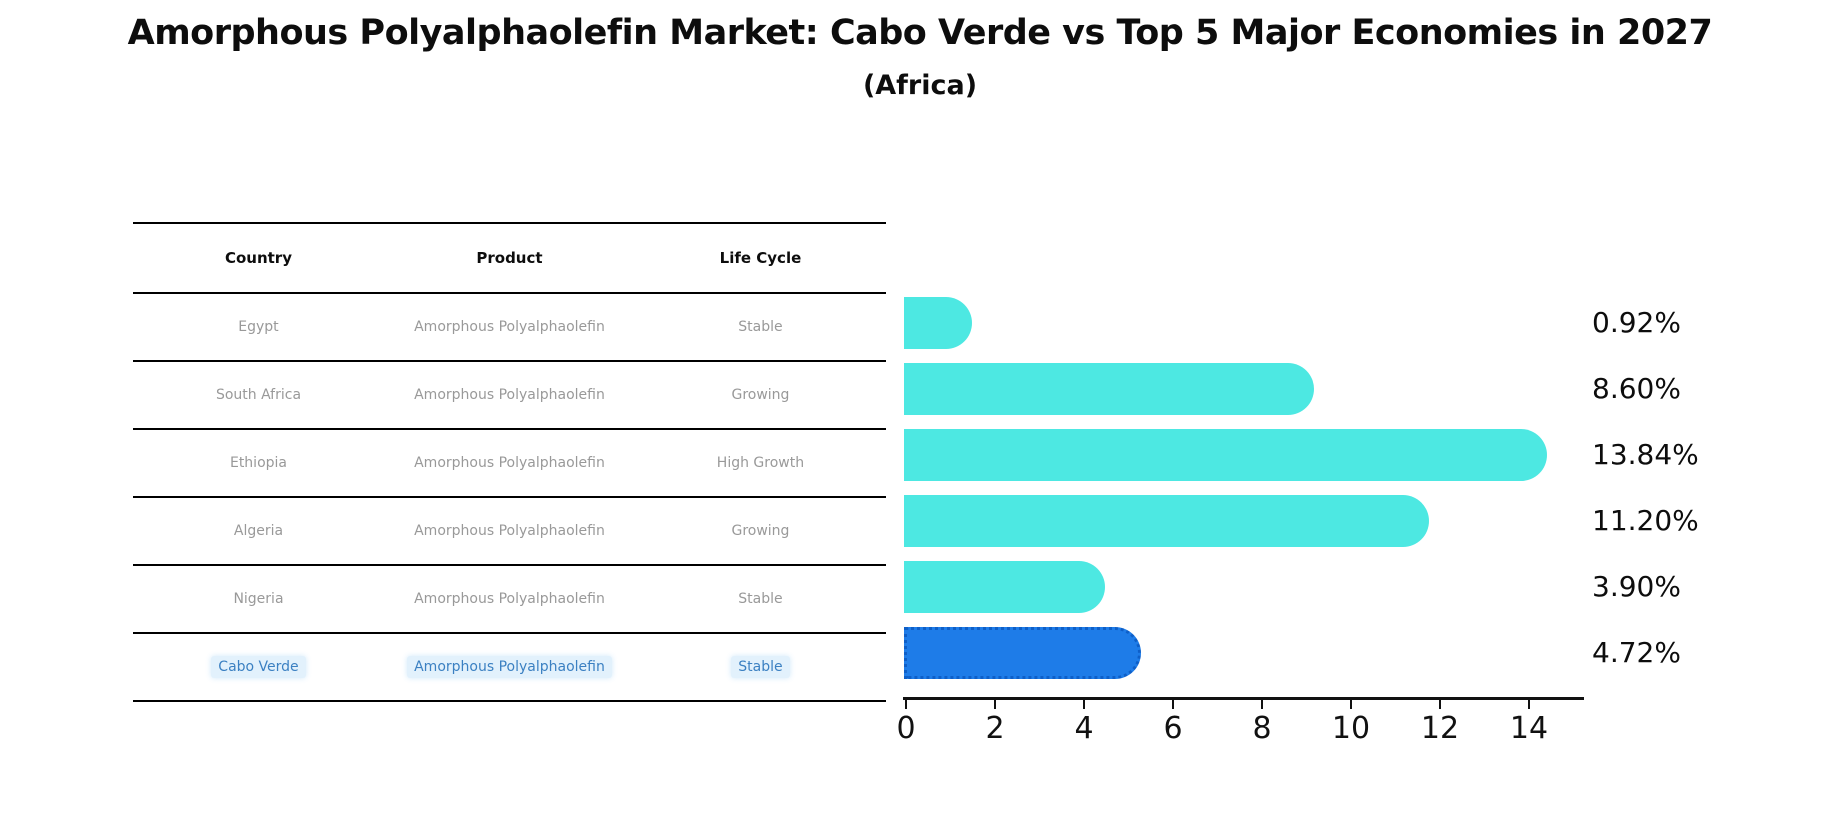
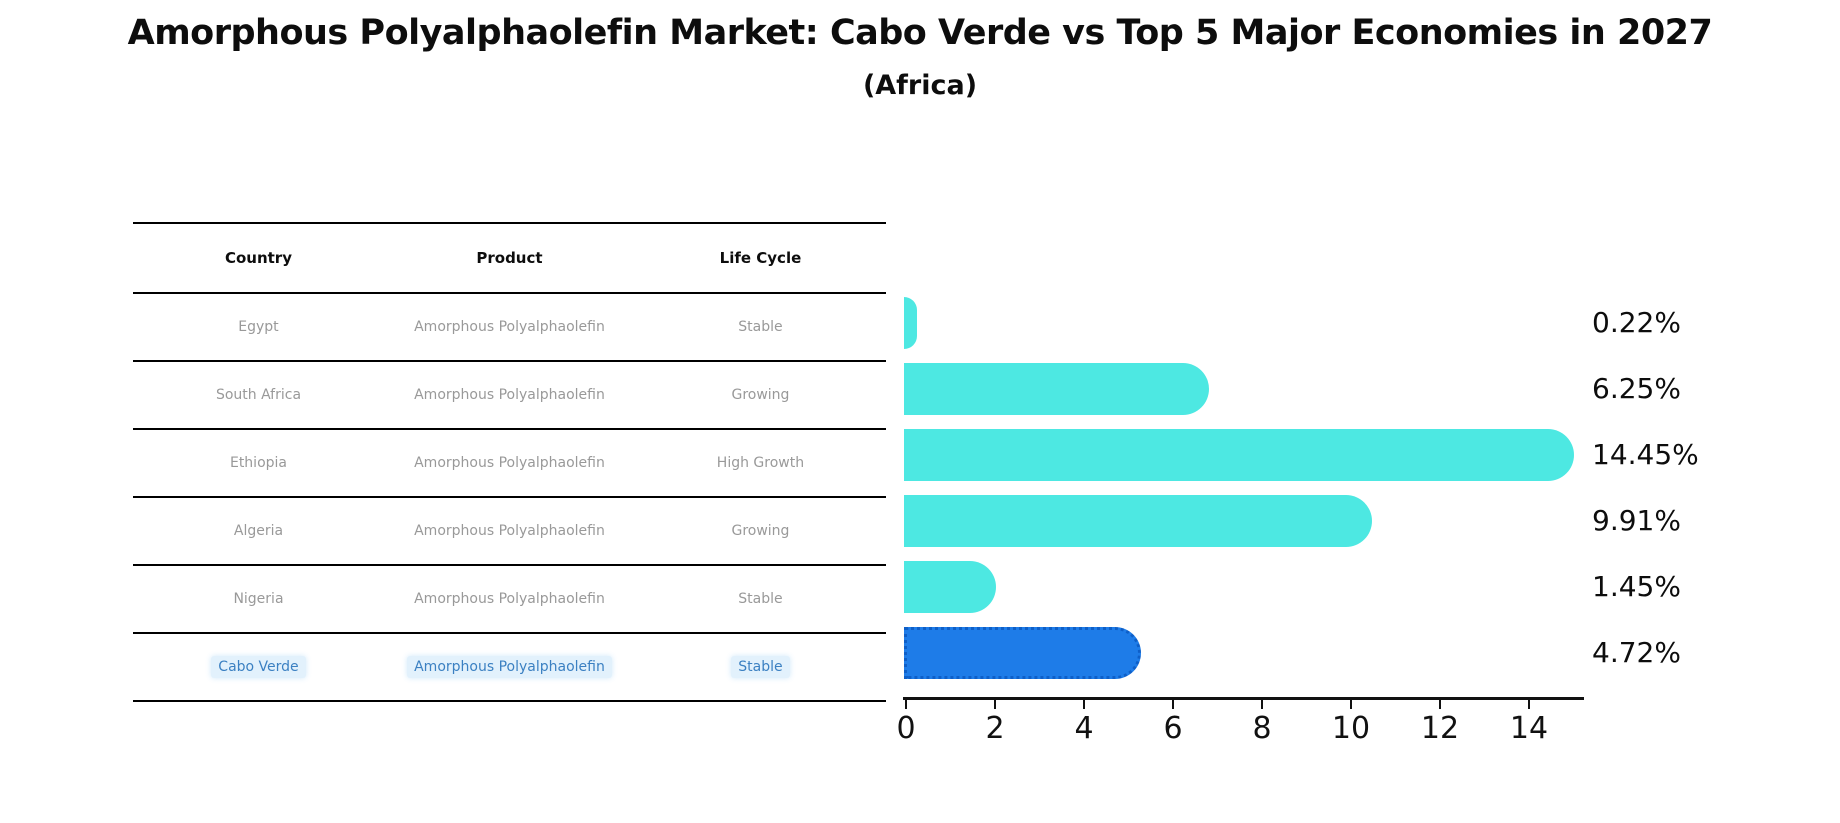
Egypt: 0.92% -> 0.22%
South Africa: 8.60% -> 6.25%
Ethiopia: 13.84% -> 14.45%
Algeria: 11.20% -> 9.91%
Nigeria: 3.90% -> 1.45%
